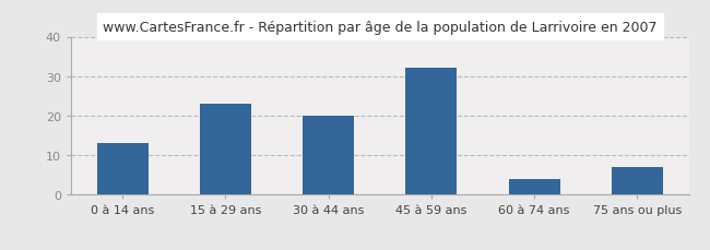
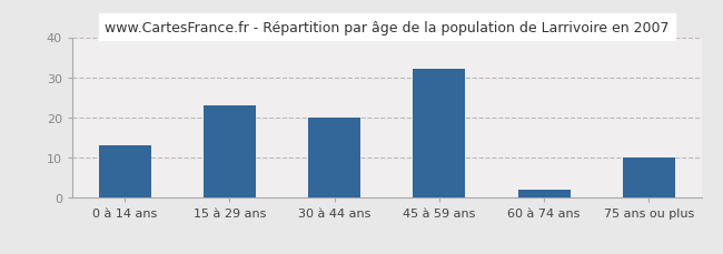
60 à 74 ans: 4 -> 2
75 ans ou plus: 7 -> 10
